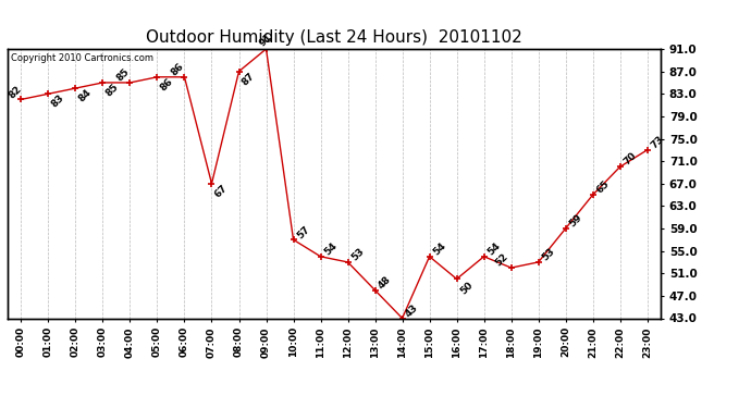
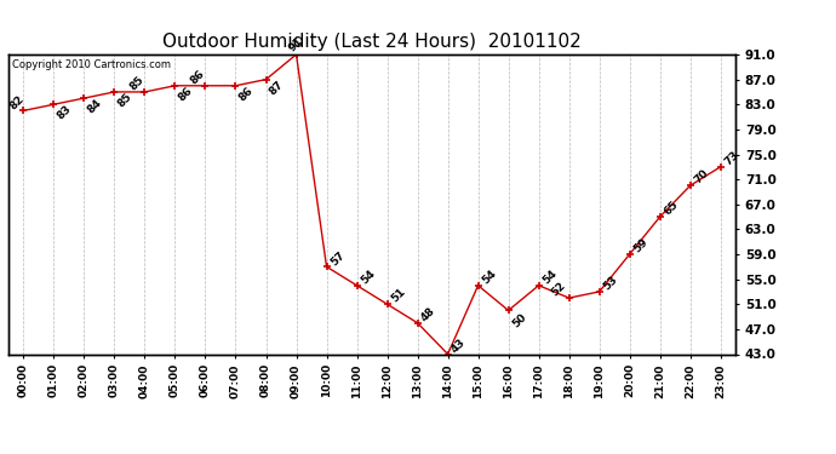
07:00: 67 -> 86
12:00: 53 -> 51
